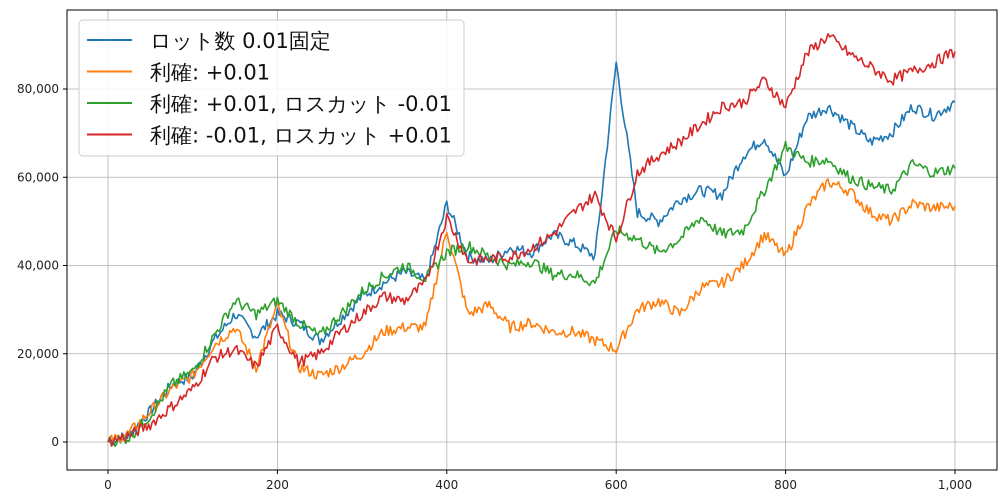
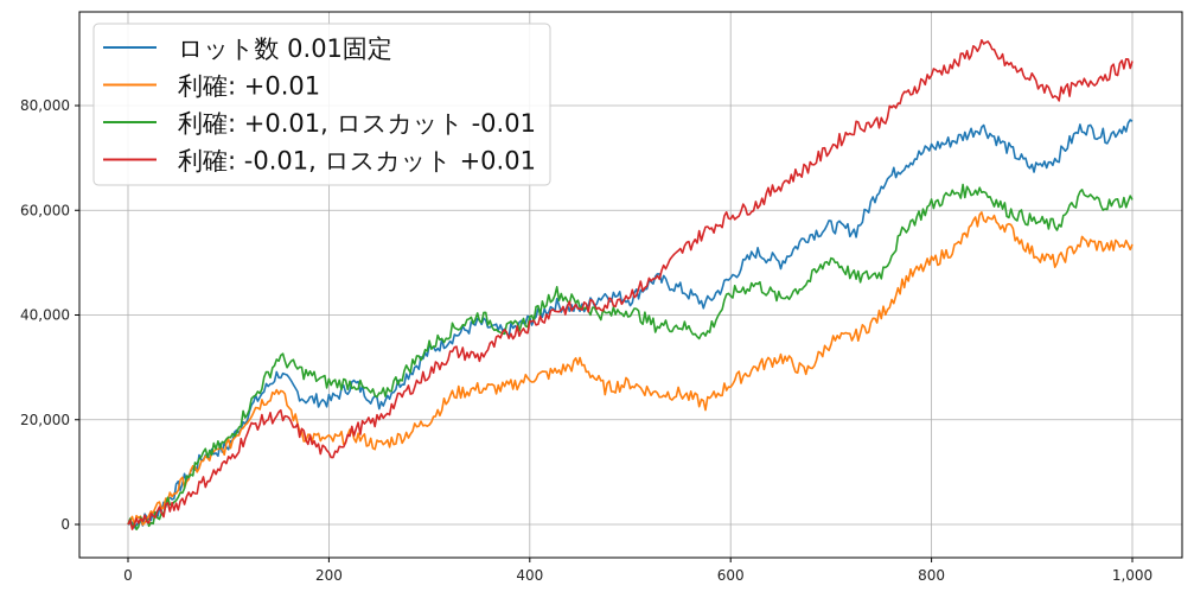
ロット数 0.01固定/200: 29000 -> 24000
利確: +0.01/200: 31000 -> 16000
利確: +0.01, ロスカット -0.01/200: 32000 -> 27000
利確: -0.01, ロスカット +0.01/200: 26000 -> 13000
ロット数 0.01固定/400: 54000 -> 39000
利確: +0.01/400: 48000 -> 28000
利確: +0.01, ロスカット -0.01/400: 43000 -> 39000
利確: -0.01, ロスカット +0.01/400: 51000 -> 38000
ロット数 0.01固定/600: 86000 -> 47000
利確: +0.01/600: 21000 -> 27000
利確: +0.01, ロスカット -0.01/600: 48000 -> 44000
利確: -0.01, ロスカット +0.01/600: 46000 -> 59000
ロット数 0.01固定/800: 60000 -> 72000
利確: +0.01/800: 42000 -> 50000
利確: +0.01, ロスカット -0.01/800: 67000 -> 61000
利確: -0.01, ロスカット +0.01/800: 76000 -> 86000
